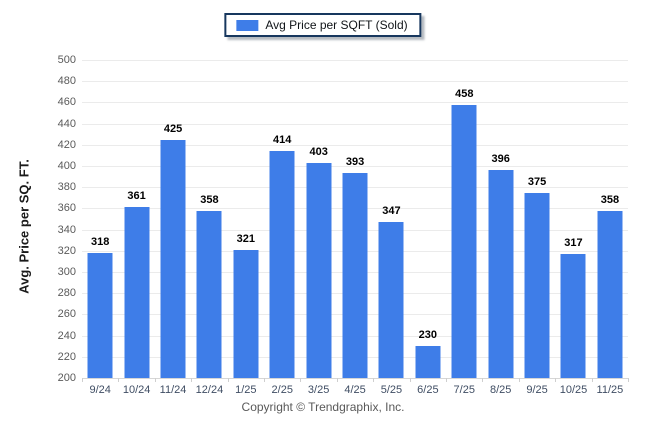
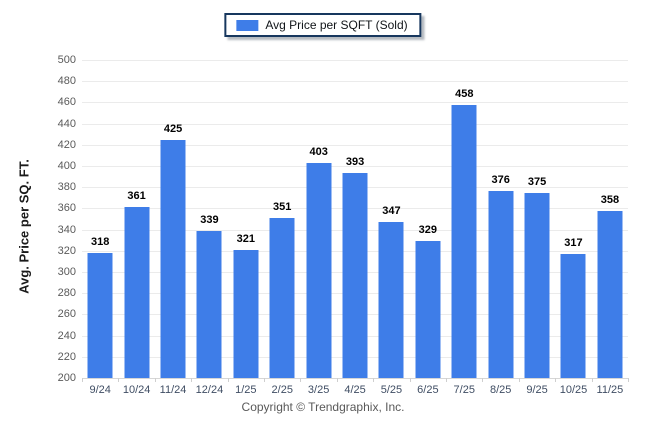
12/24: 358 -> 339
2/25: 414 -> 351
6/25: 230 -> 329
8/25: 396 -> 376
